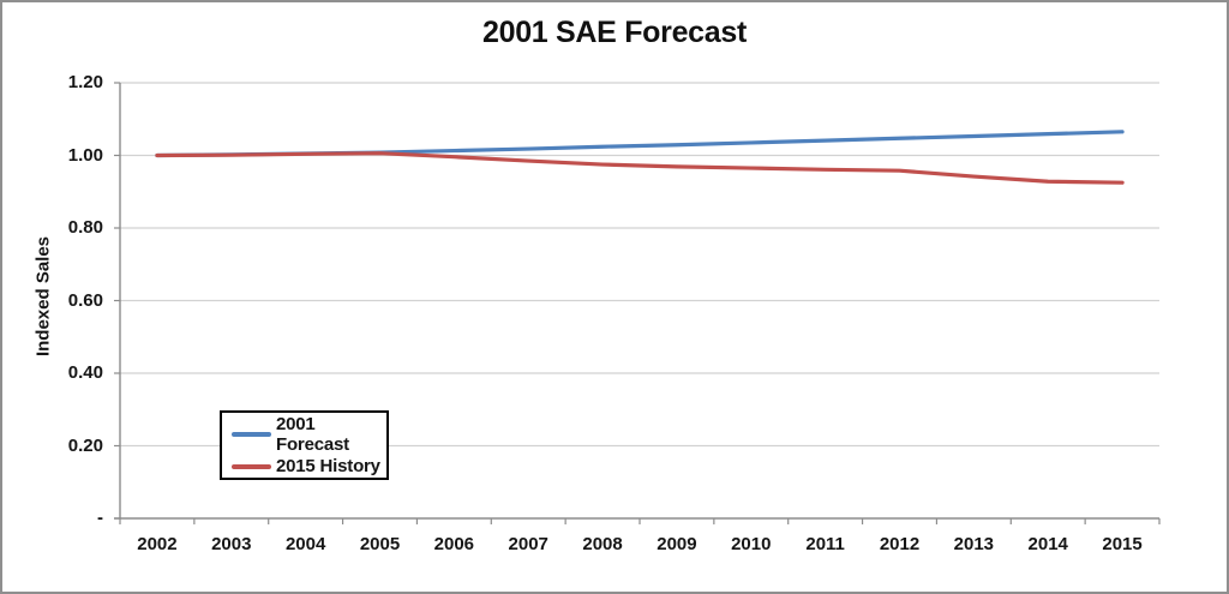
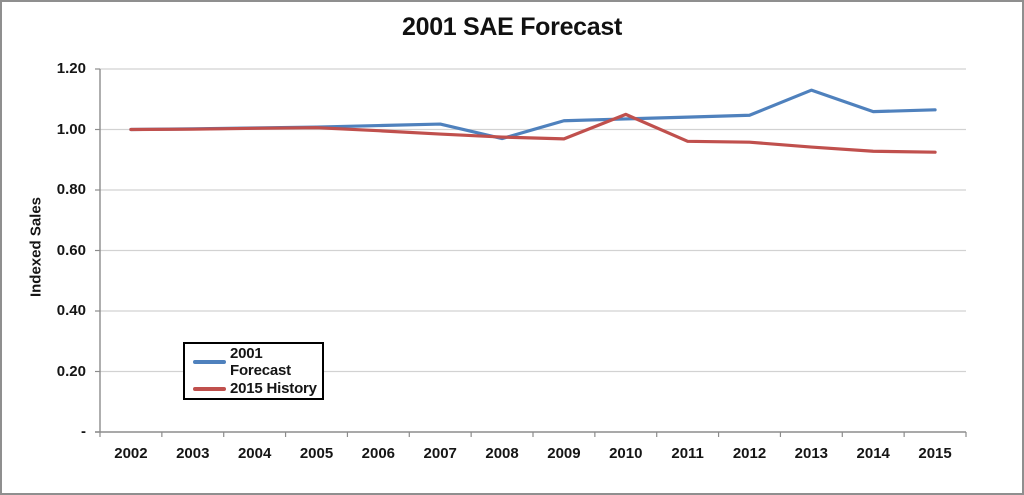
2001 Forecast/2008: 1.02 -> 0.97
2015 History/2010: 0.96 -> 1.05
2001 Forecast/2013: 1.05 -> 1.13
